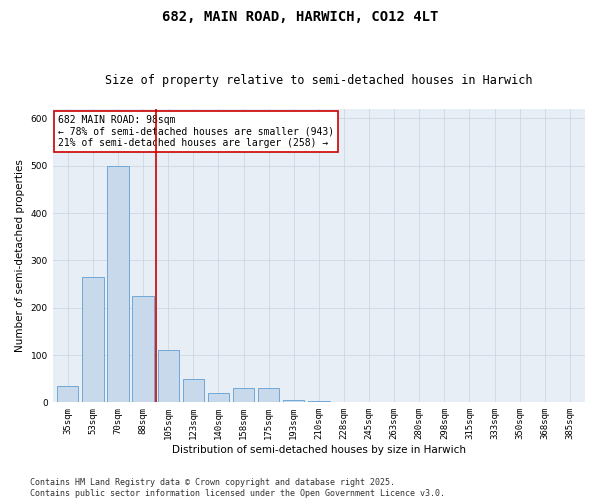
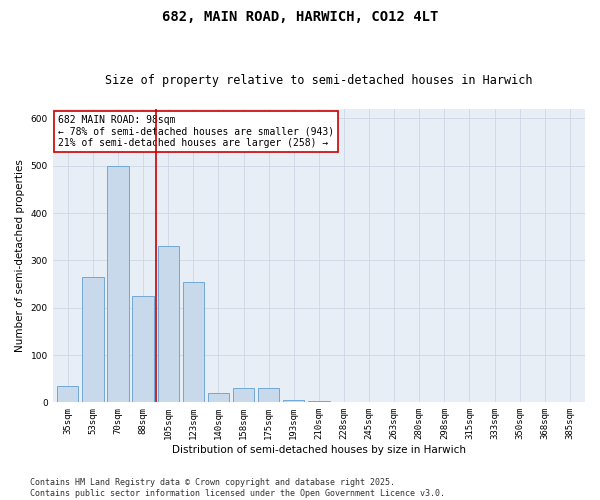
105sqm: 110 -> 330
123sqm: 50 -> 255
